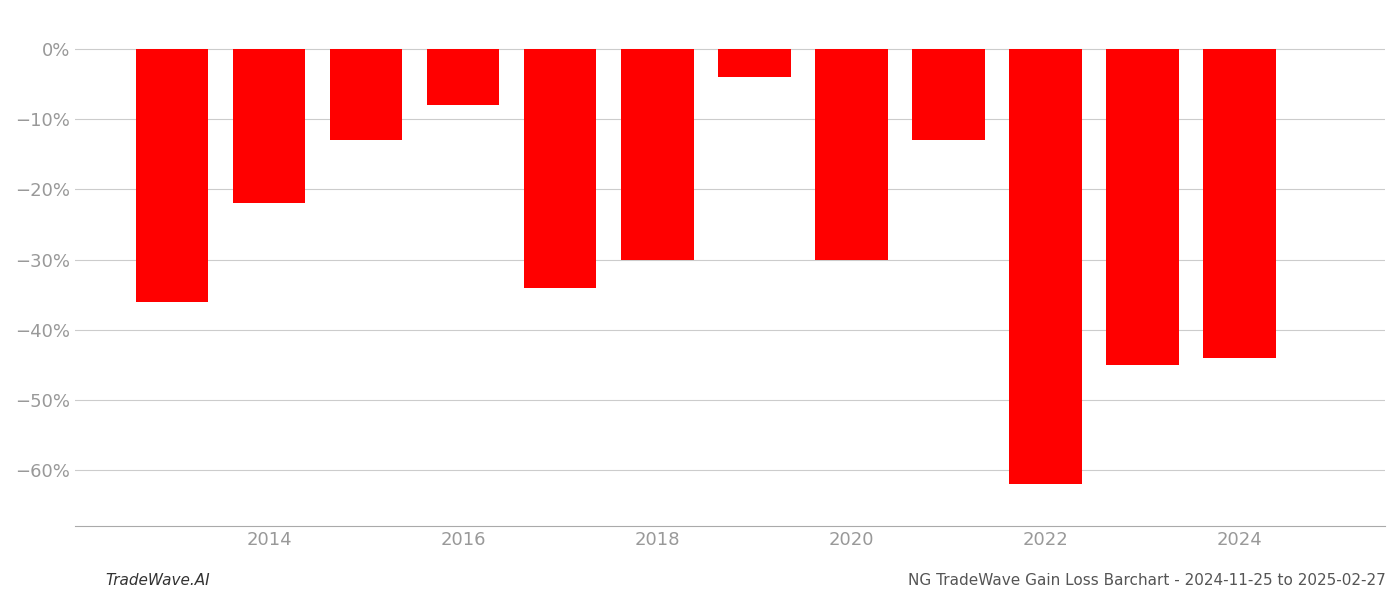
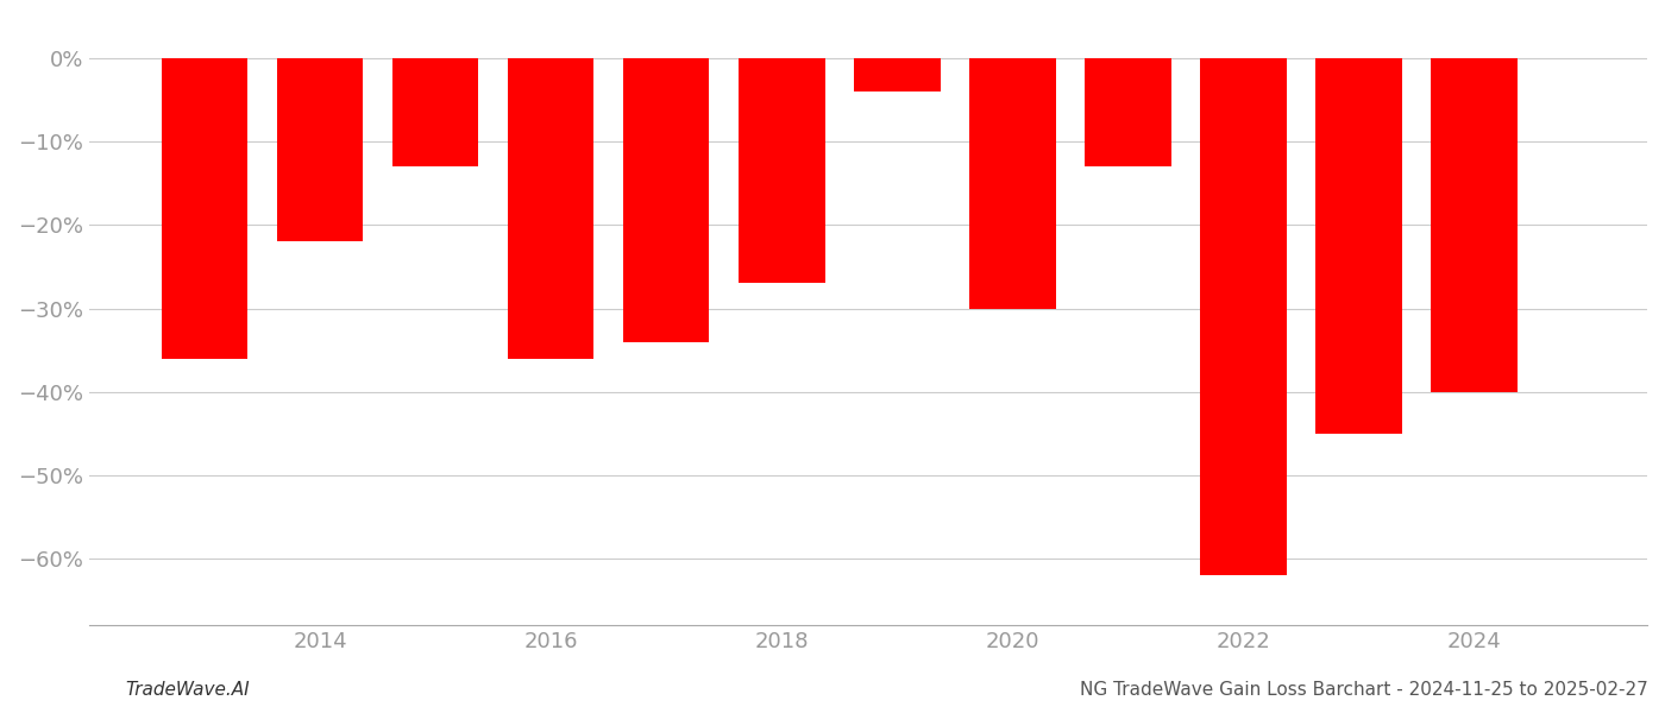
2016: -8% -> -36%
2018: -30% -> -27%
2024: -44% -> -40%
